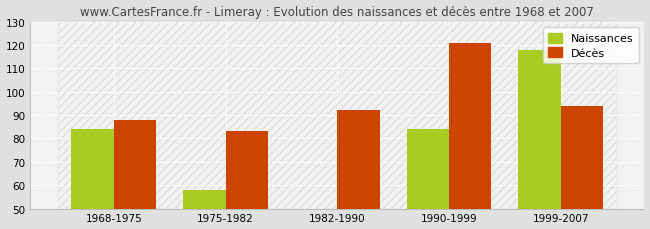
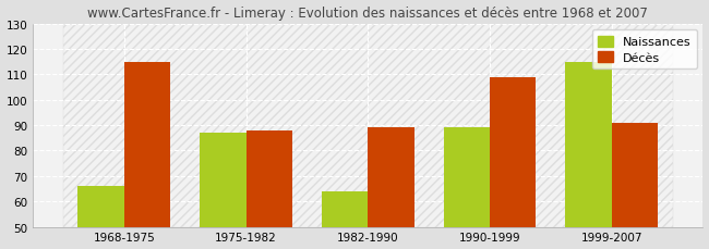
Naissances/1968-1975: 84 -> 66
Décès/1968-1975: 88 -> 115
Naissances/1975-1982: 58 -> 87
Décès/1975-1982: 83 -> 88
Naissances/1982-1990: 50 -> 64
Décès/1982-1990: 92 -> 89
Naissances/1990-1999: 84 -> 89
Décès/1990-1999: 121 -> 109
Naissances/1999-2007: 118 -> 115
Décès/1999-2007: 94 -> 91
